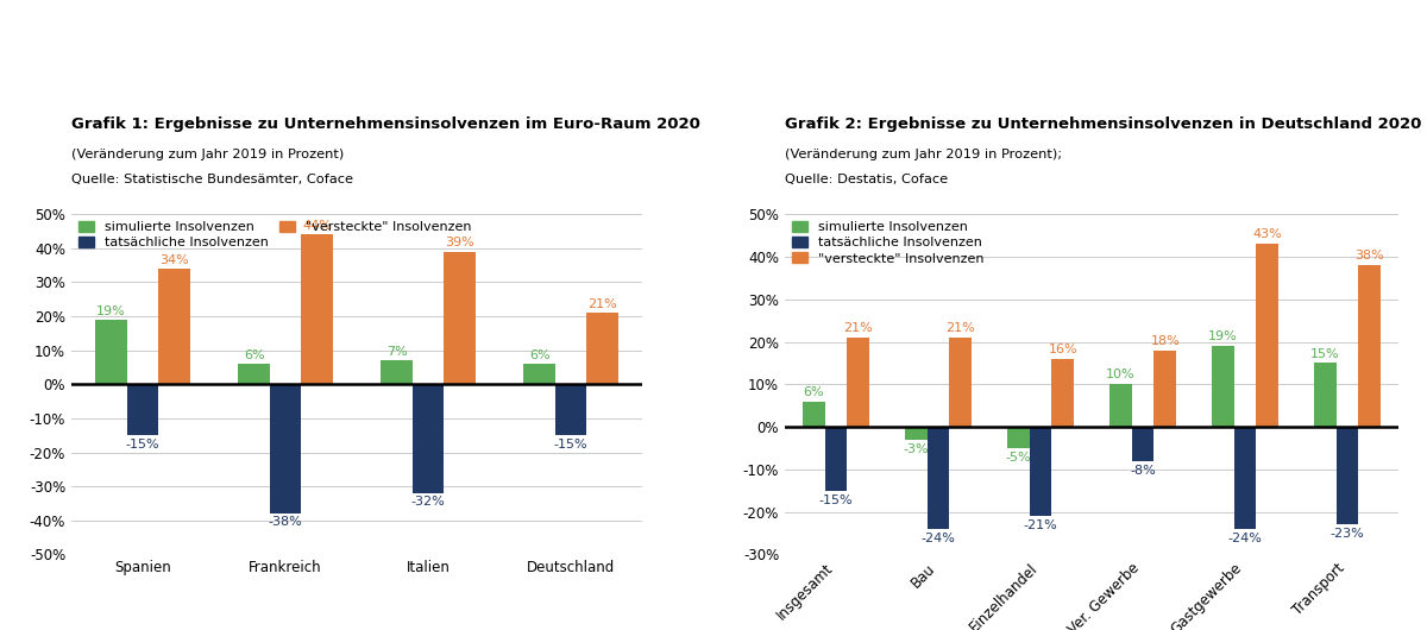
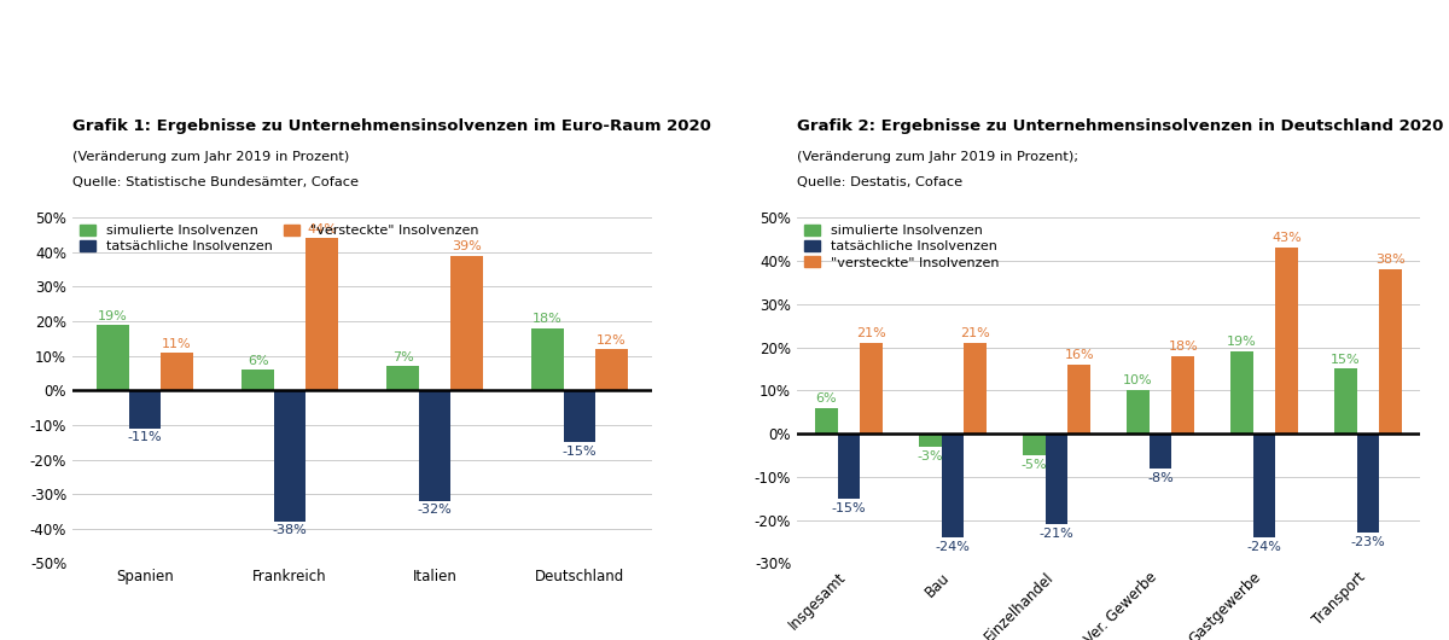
tatsächliche Insolvenzen/Spanien: -15% -> -11%
"versteckte" Insolvenzen/Spanien: 34% -> 11%
simulierte Insolvenzen/Deutschland: 6% -> 18%
"versteckte" Insolvenzen/Deutschland: 21% -> 12%
